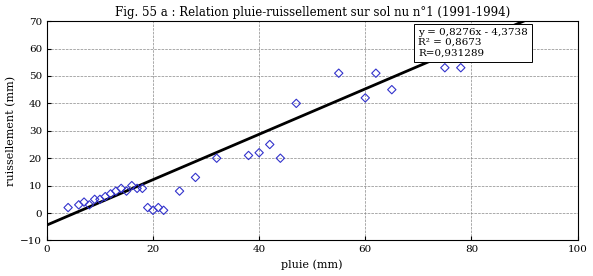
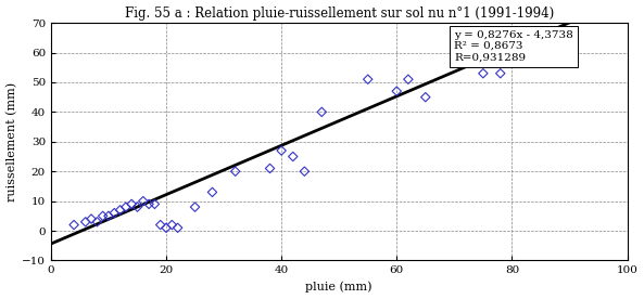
40: 22 -> 27
60: 42 -> 47
